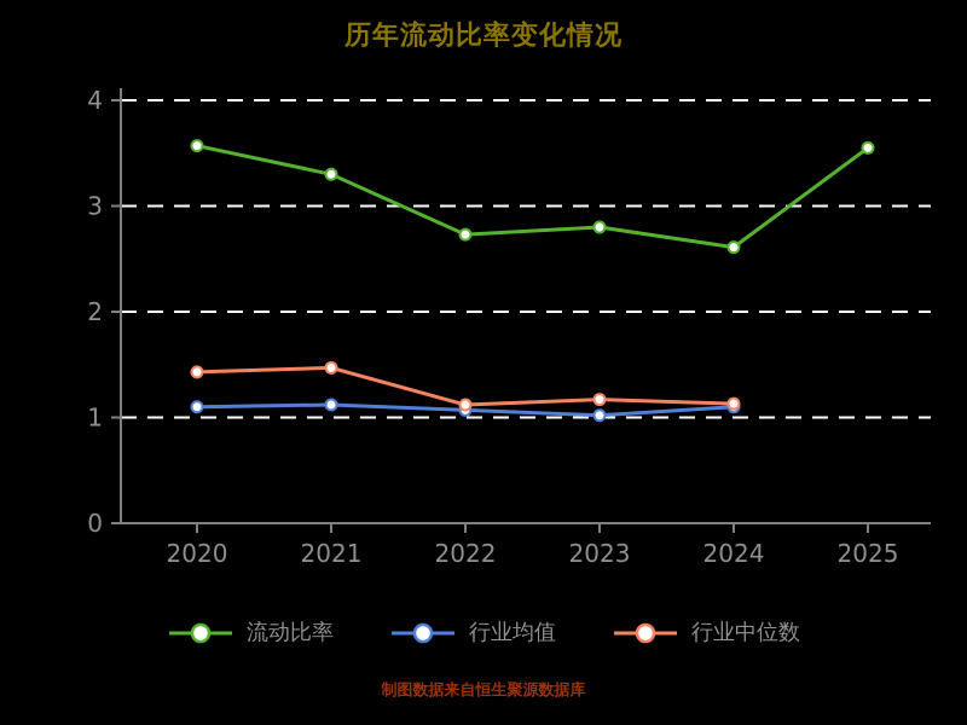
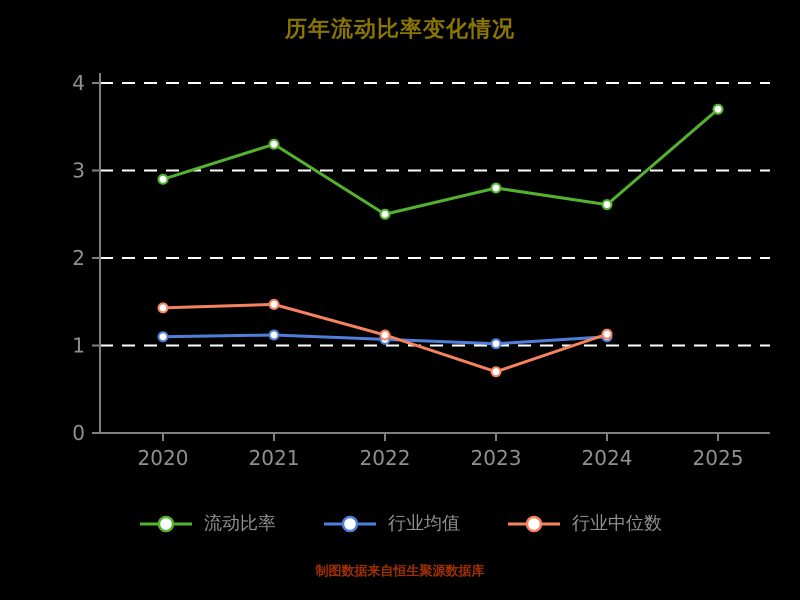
流动比率/2020: 3.6 -> 2.9
流动比率/2022: 2.7 -> 2.5
行业中位数/2023: 1.2 -> 0.7
流动比率/2025: 3.5 -> 3.7
